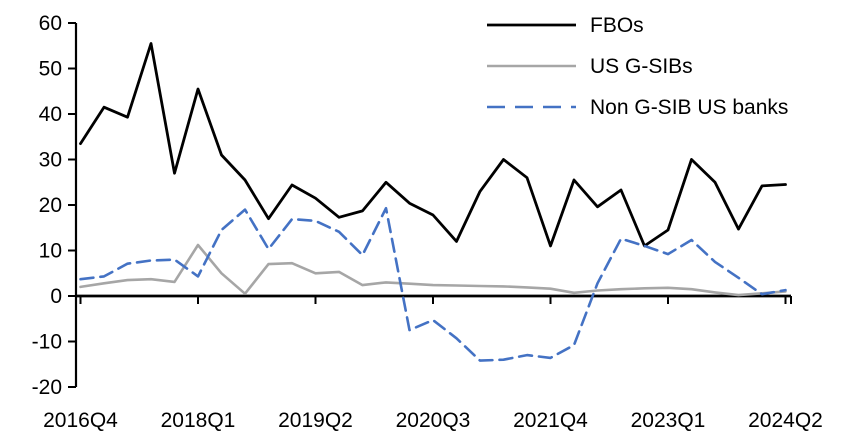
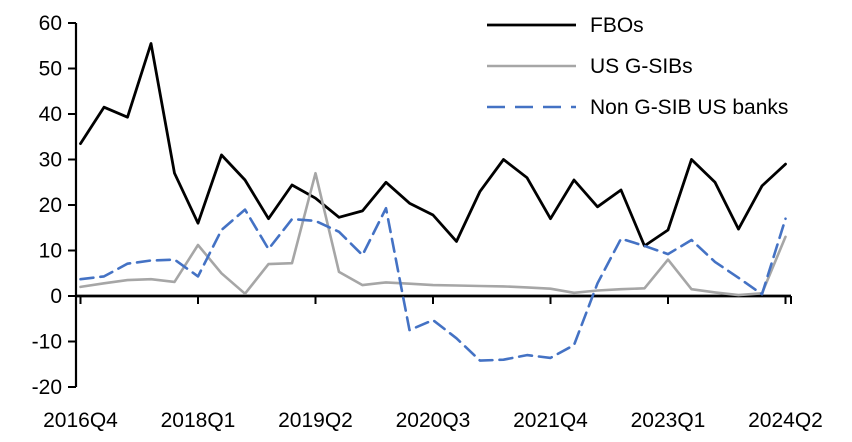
FBOs/2018Q1: 46 -> 16
US G-SIBs/2019Q2: 5 -> 27
FBOs/2021Q4: 11 -> 17
US G-SIBs/2023Q1: 2 -> 8
FBOs/2024Q2: 24 -> 29
US G-SIBs/2024Q2: 1 -> 13
Non G-SIB US banks/2024Q2: 1 -> 17
